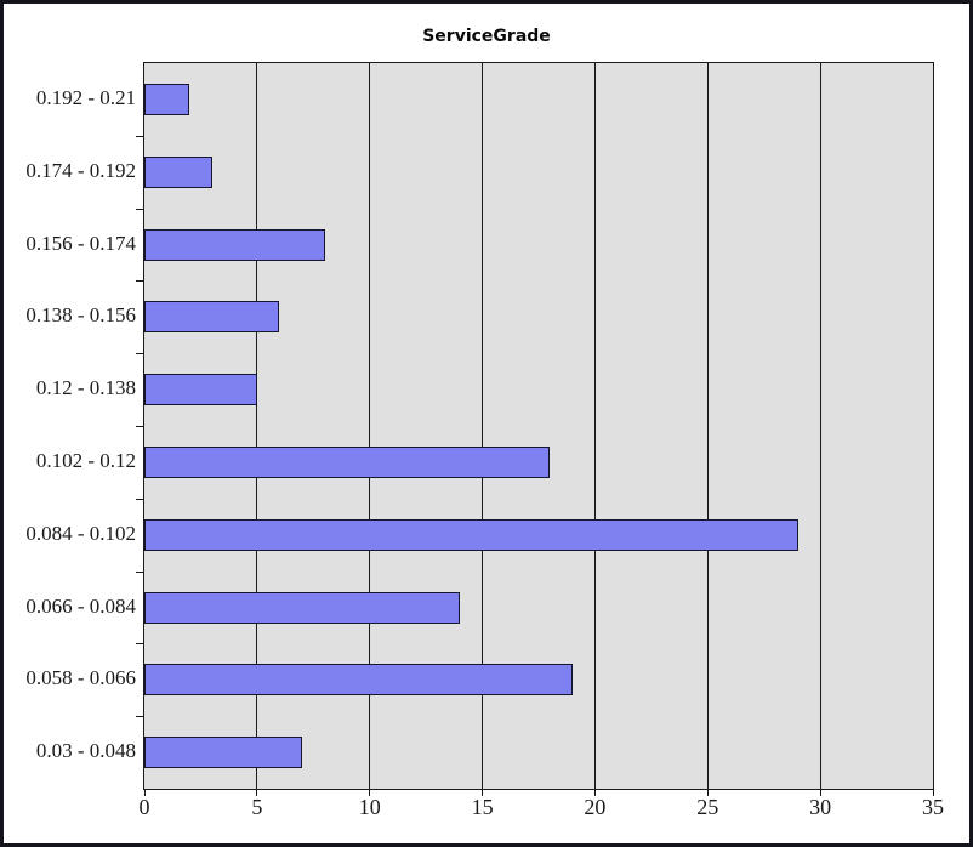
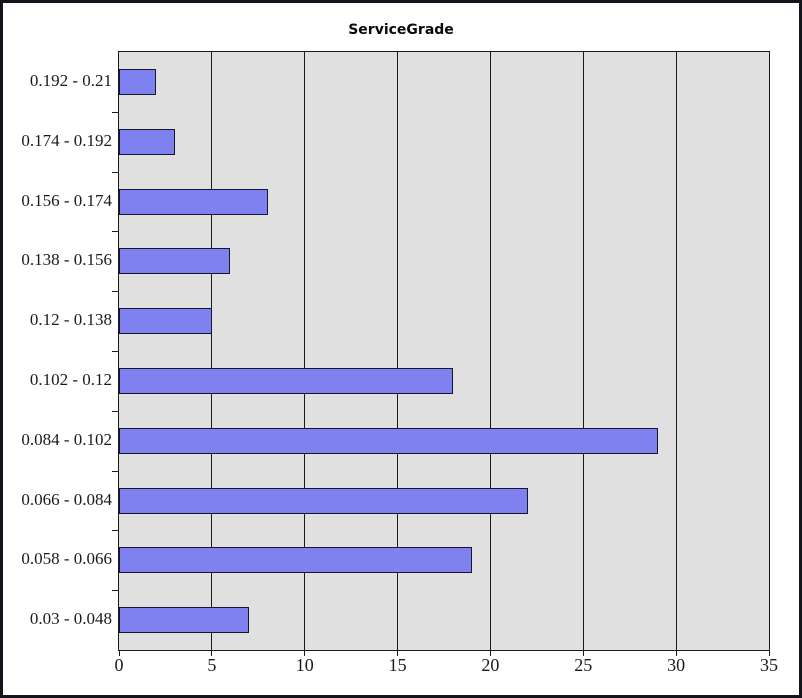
0.066 - 0.084: 14 -> 22
